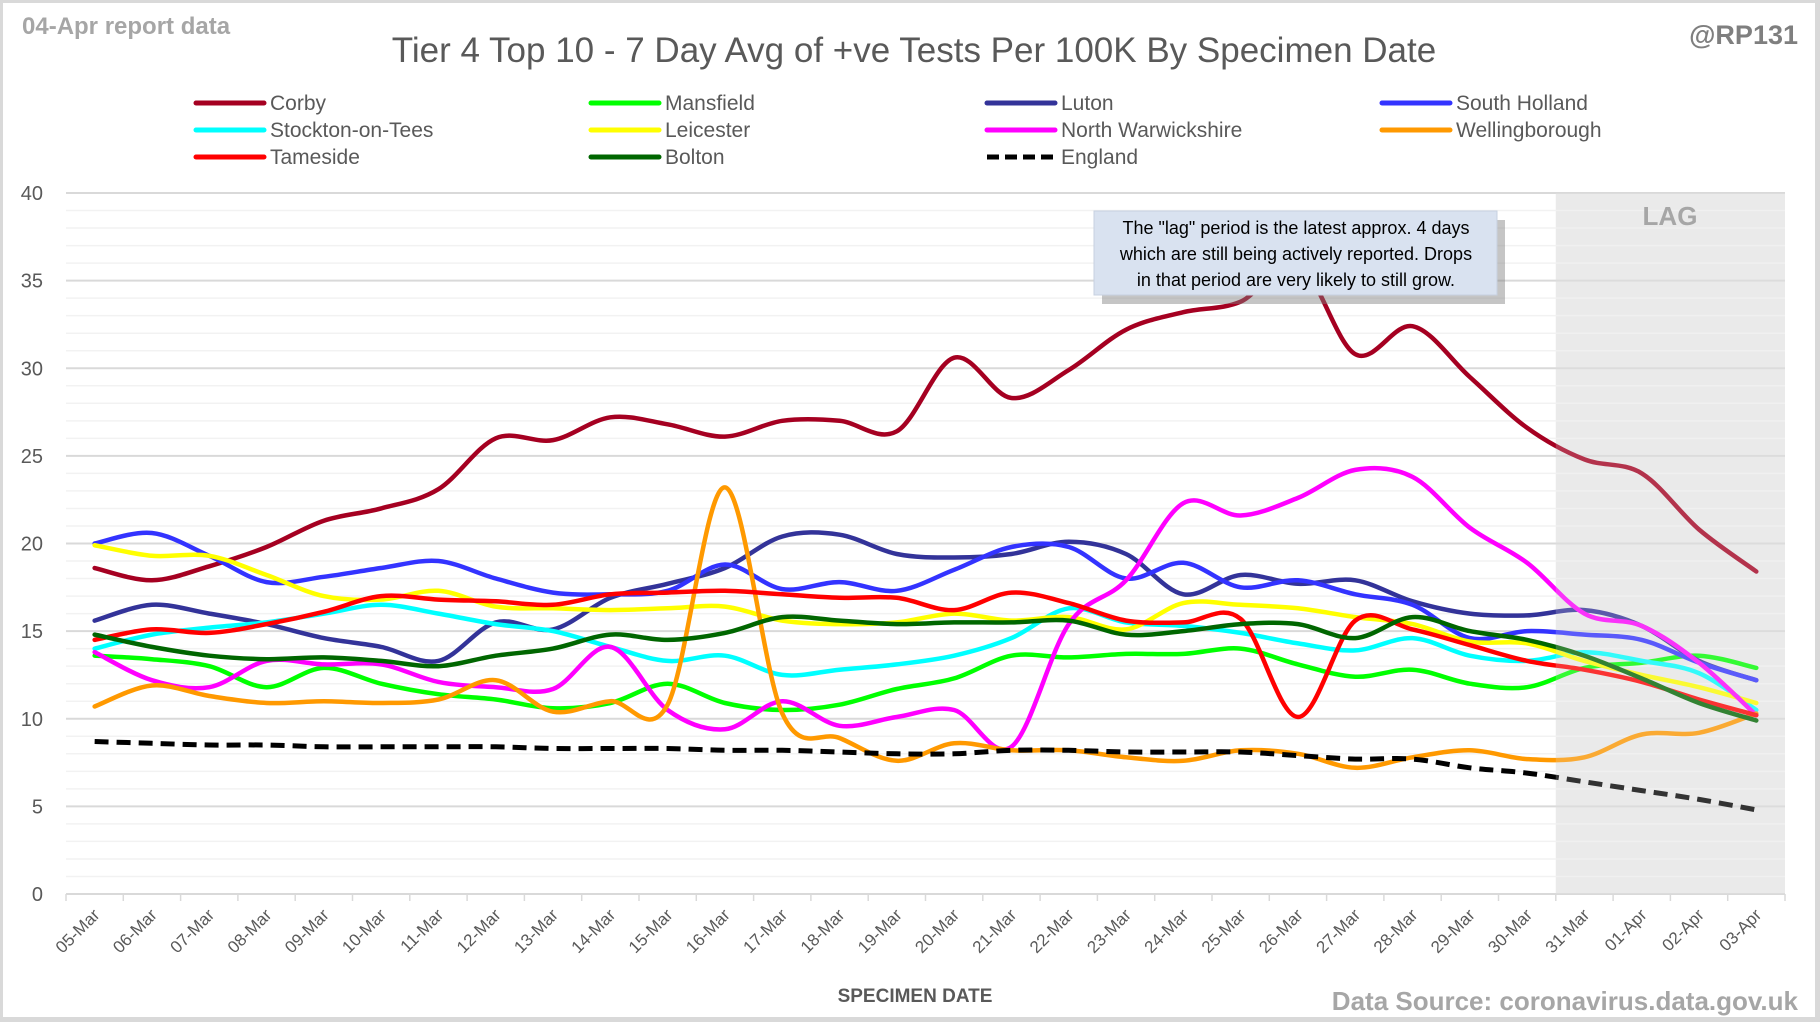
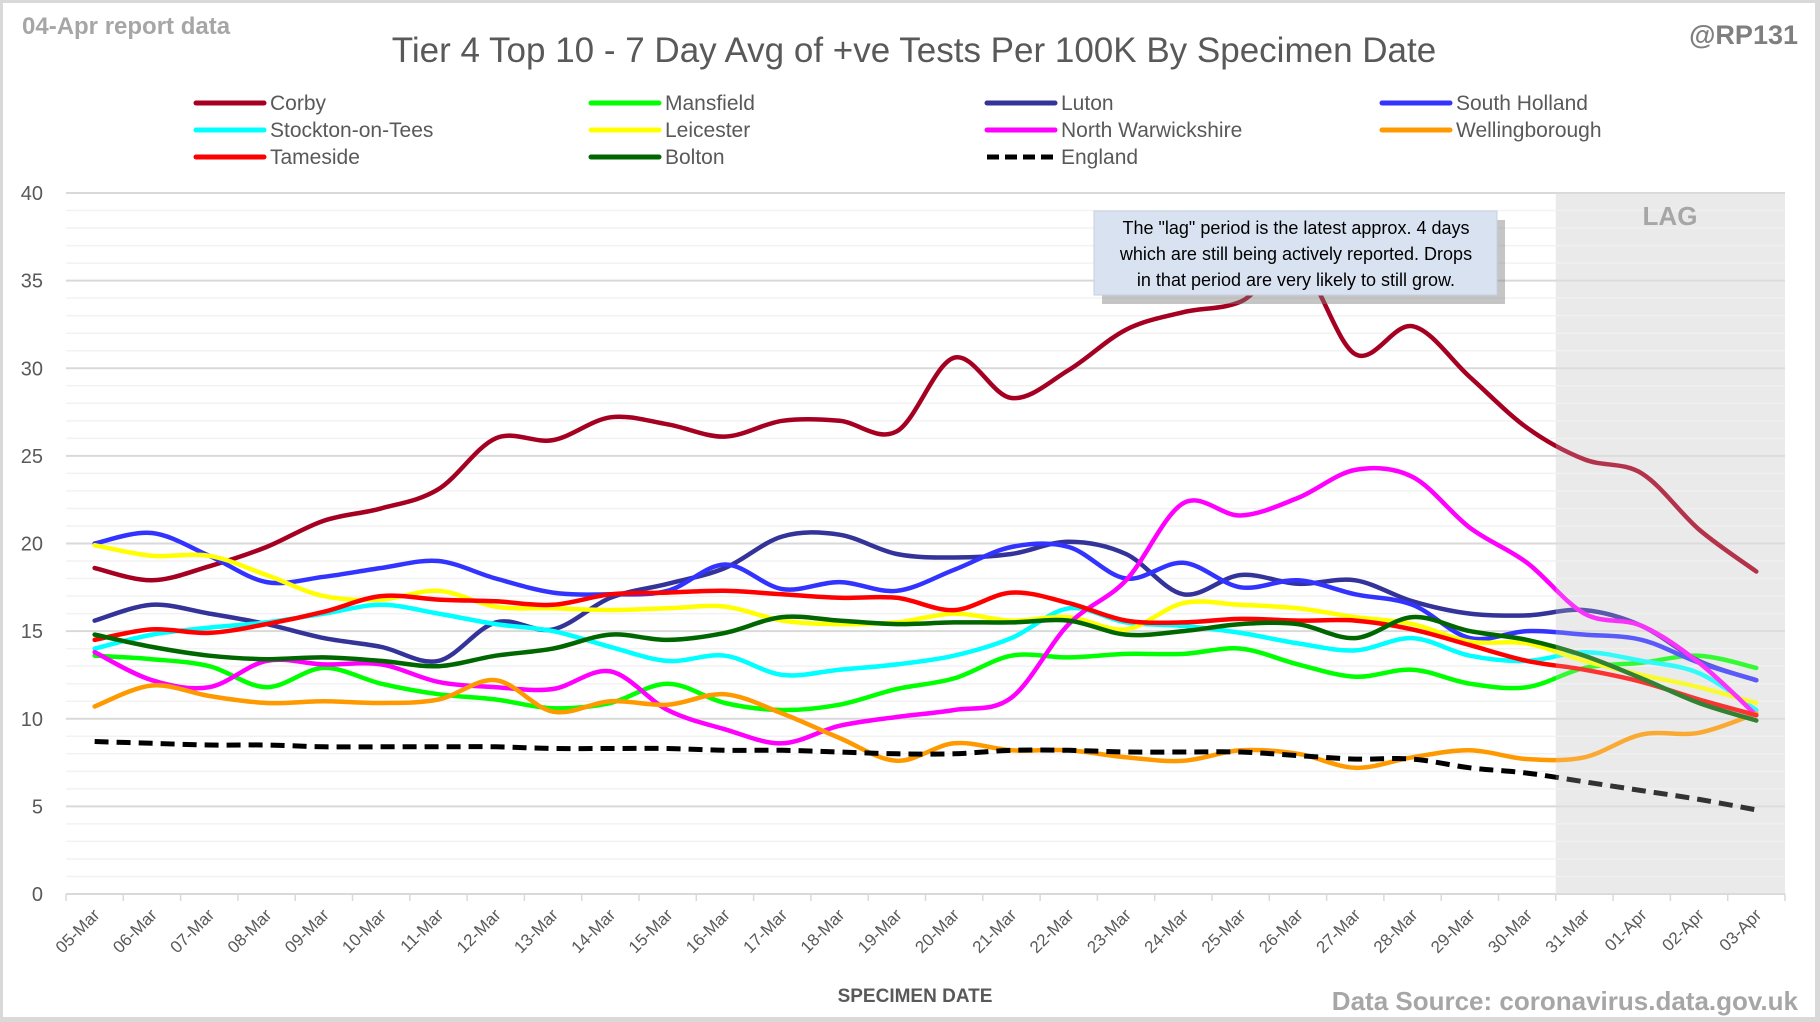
North Warwickshire/14-Mar: 14.1 -> 12.7
Wellingborough/16-Mar: 23.2 -> 11.4
North Warwickshire/17-Mar: 11.0 -> 8.6
North Warwickshire/21-Mar: 8.4 -> 11.2
Tameside/26-Mar: 10.1 -> 15.6
